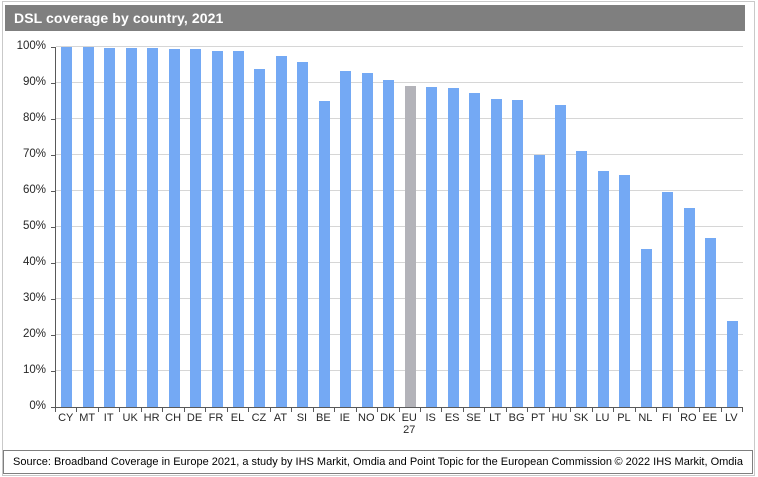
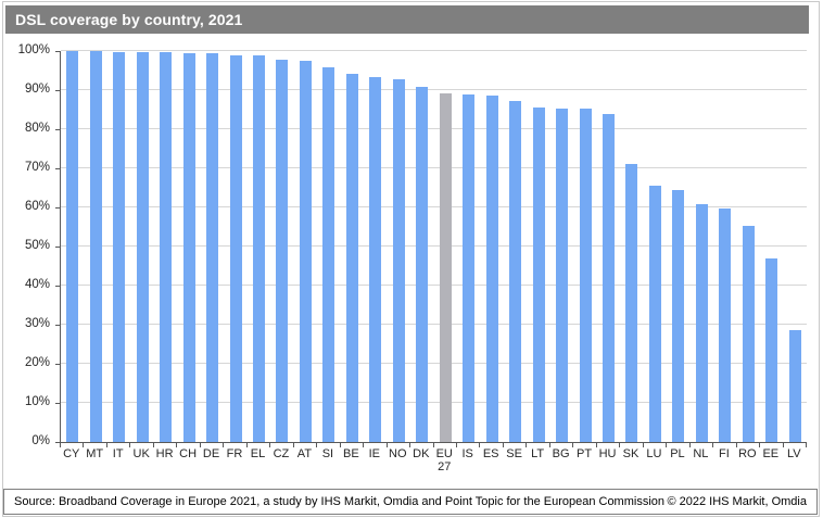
CZ: 94% -> 98%
BE: 85% -> 94%
PT: 70% -> 85%
NL: 44% -> 61%
LV: 24% -> 29%
